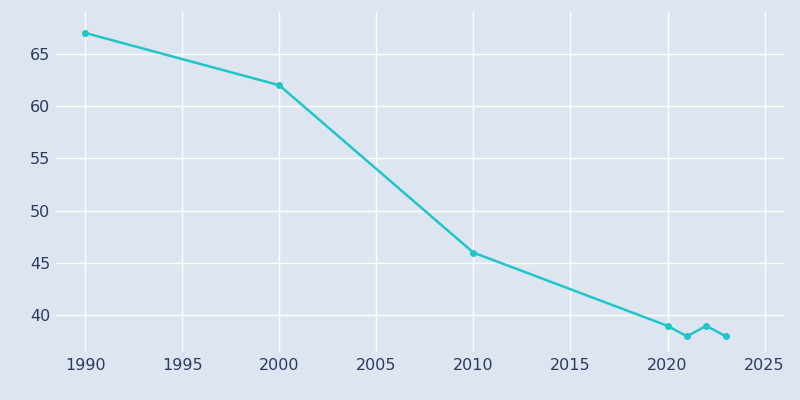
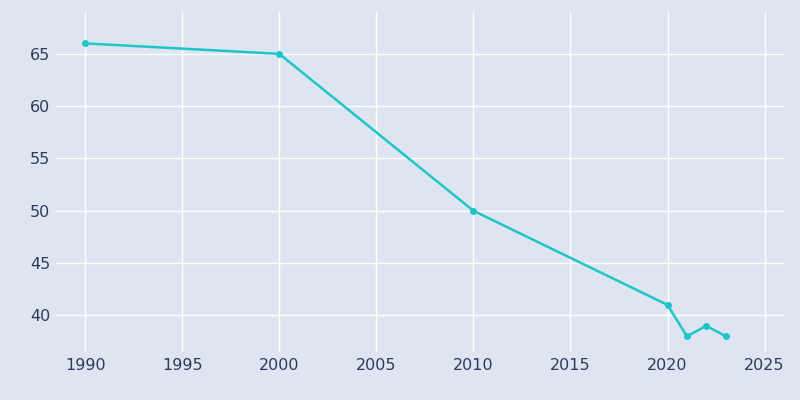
1990: 67 -> 66
2000: 62 -> 65
2010: 46 -> 50
2020: 39 -> 41
